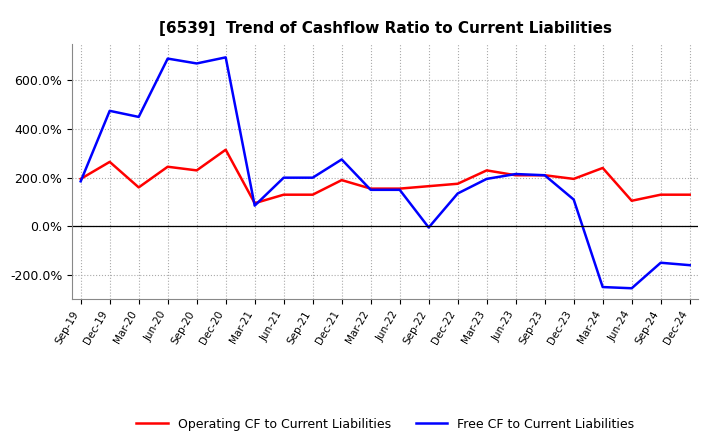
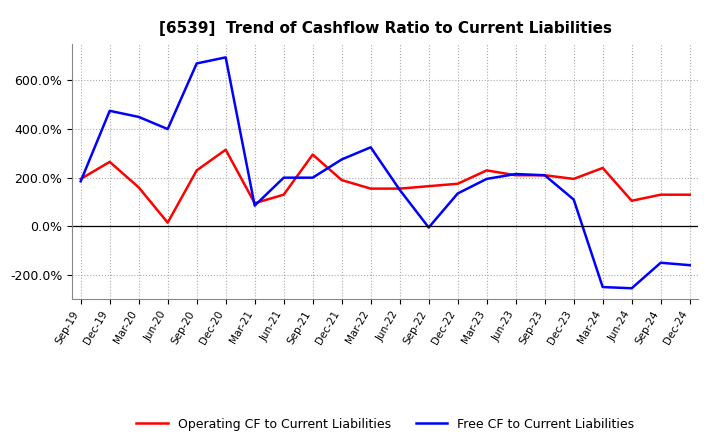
Operating CF to Current Liabilities/Jun-20: 245% -> 15%
Free CF to Current Liabilities/Jun-20: 690% -> 400%
Operating CF to Current Liabilities/Sep-21: 130% -> 295%
Free CF to Current Liabilities/Mar-22: 150% -> 325%
